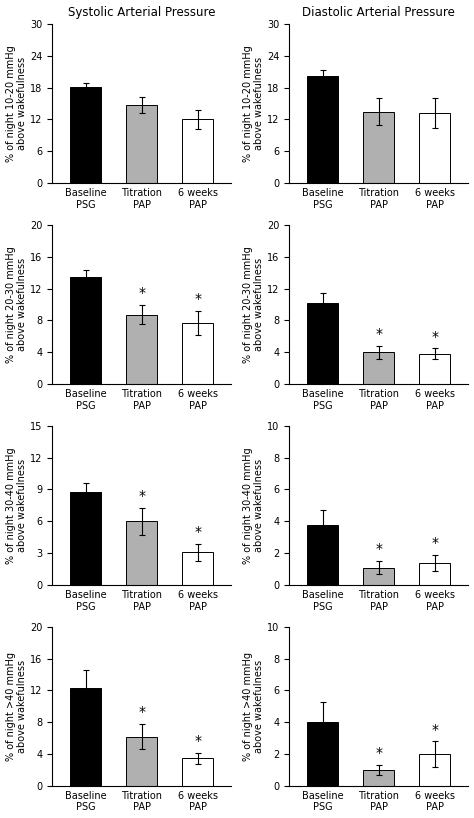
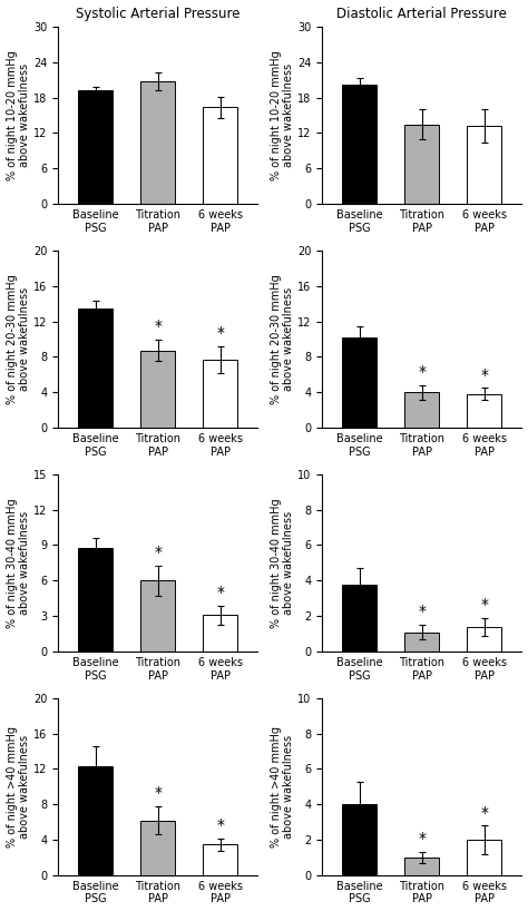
Systolic Arterial Pressure/Baseline PSG: 18.2 -> 19.2
Systolic Arterial Pressure/Titration PAP: 14.8 -> 20.8
Systolic Arterial Pressure/6 weeks PAP: 12.0 -> 16.4
